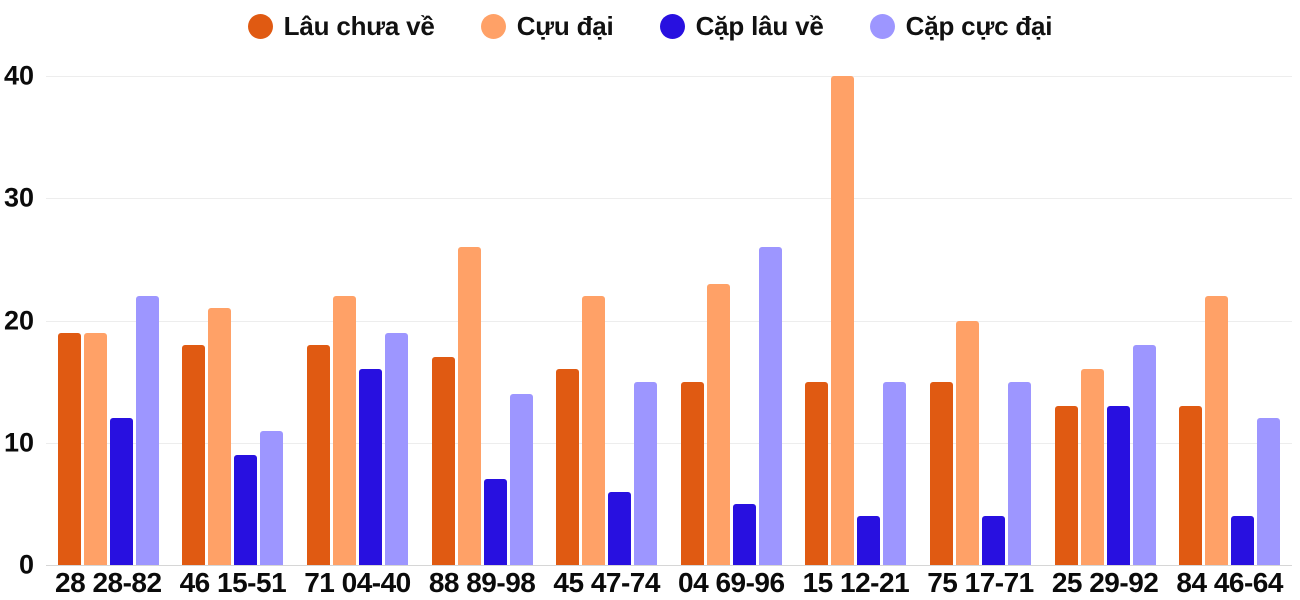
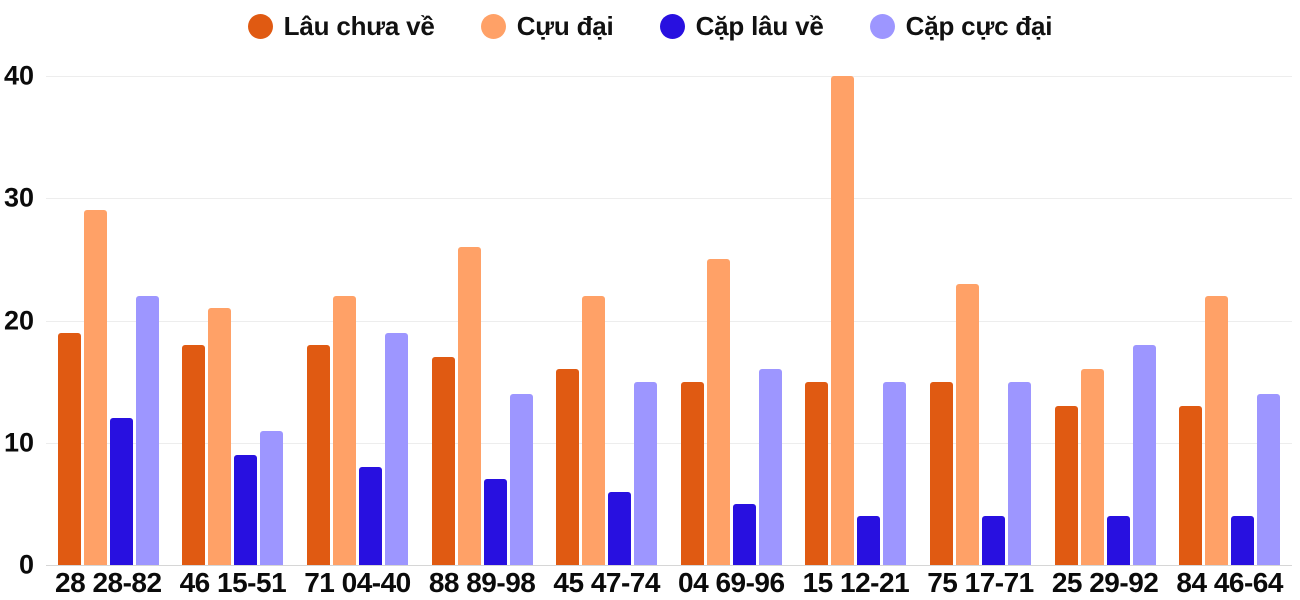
Cựu đại/28 28-82: 19 -> 29
Cặp lâu về/71 04-40: 16 -> 8
Cựu đại/04 69-96: 23 -> 25
Cặp cực đại/04 69-96: 26 -> 16
Cựu đại/75 17-71: 20 -> 23
Cặp lâu về/25 29-92: 13 -> 4
Cặp cực đại/84 46-64: 12 -> 14
